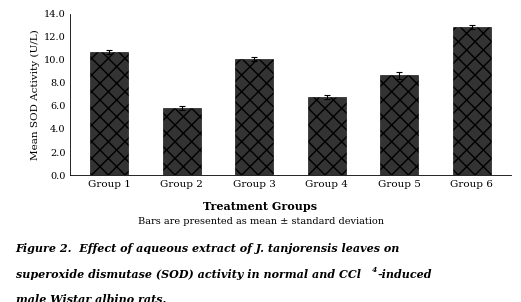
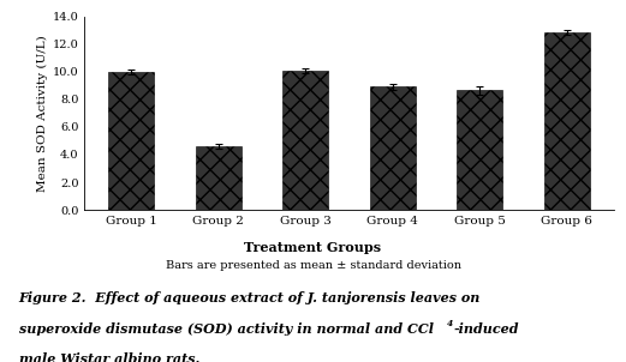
Group 1: 10.7 -> 10.0
Group 2: 5.8 -> 4.6
Group 4: 6.8 -> 8.9
